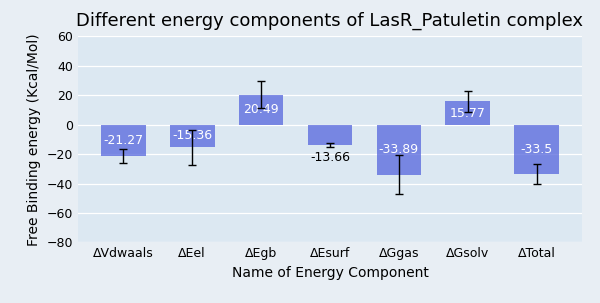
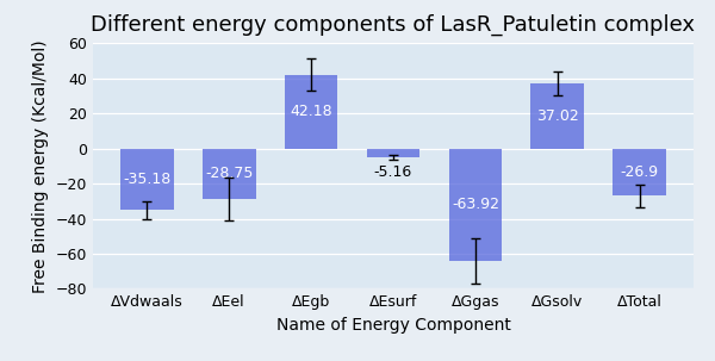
ΔVdwaals: -21.27 -> -35.18
ΔEel: -15.36 -> -28.75
ΔEgb: 20.49 -> 42.18
ΔEsurf: -13.66 -> -5.16
ΔGgas: -33.89 -> -63.92
ΔGsolv: 15.77 -> 37.02
ΔTotal: -33.5 -> -26.9
